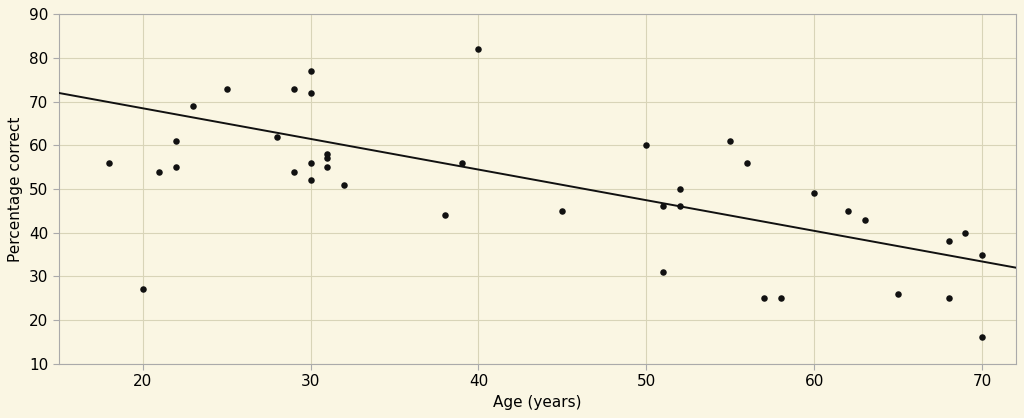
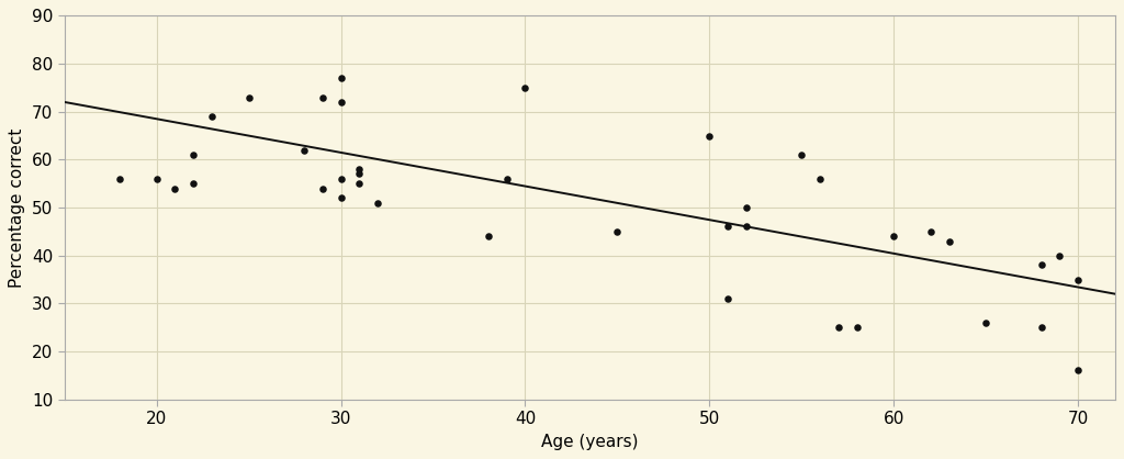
20: 27 -> 56
40: 82 -> 75
50: 60 -> 65
60: 49 -> 44
